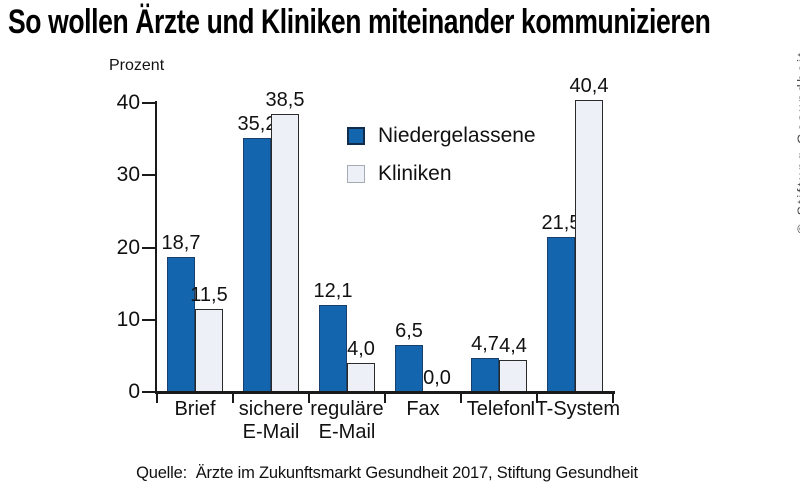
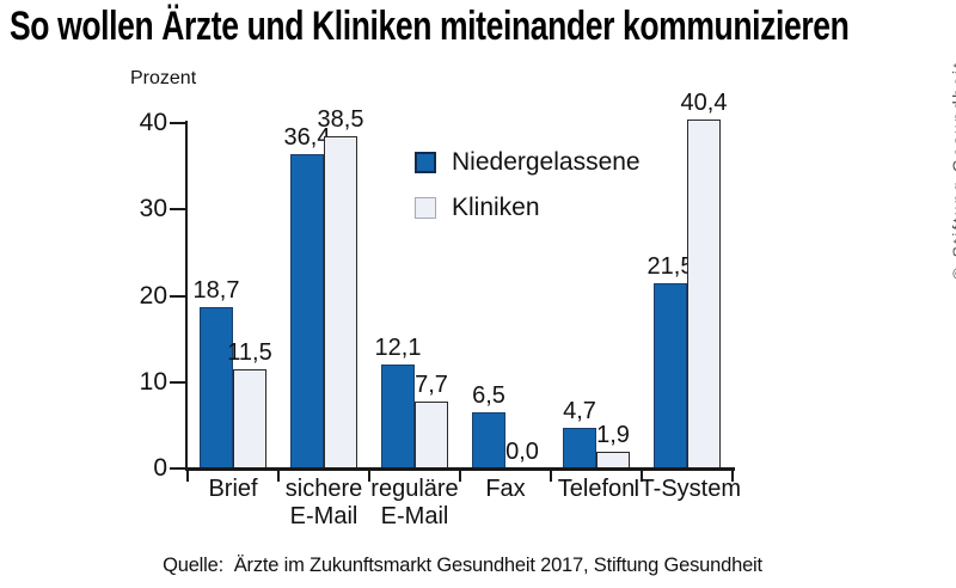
Niedergelassene/sichere E-Mail: 35,2 -> 36,4
Kliniken/reguläre E-Mail: 4,0 -> 7,7
Kliniken/Telefon: 4,4 -> 1,9
